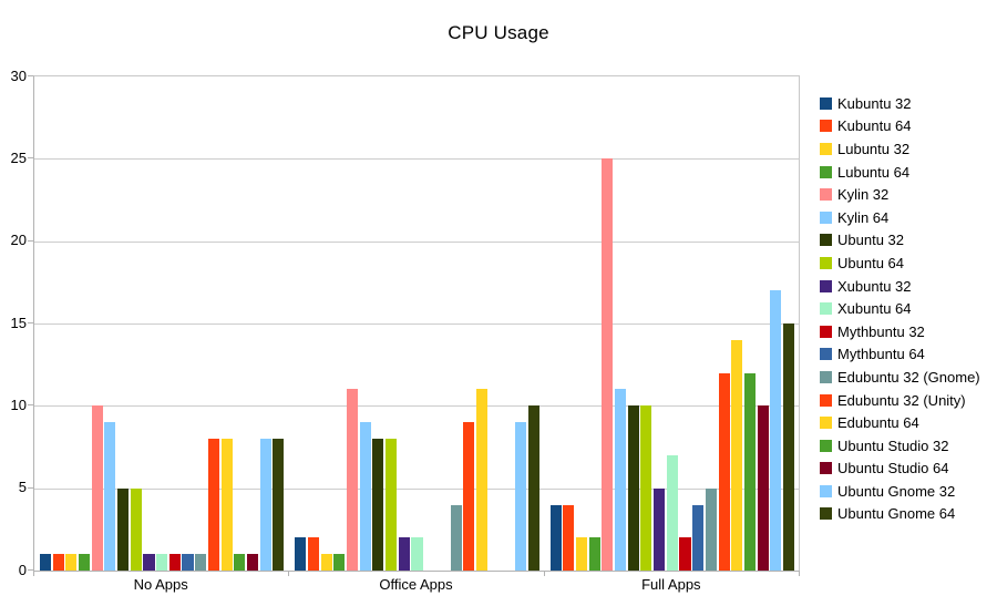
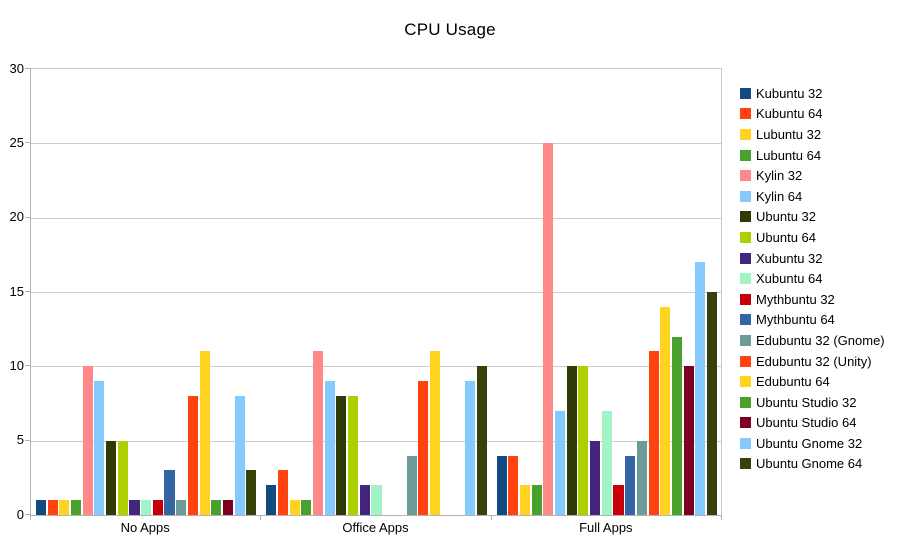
Mythbuntu 64/No Apps: 1 -> 3
Edubuntu 64/No Apps: 8 -> 11
Ubuntu Gnome 64/No Apps: 8 -> 3
Kubuntu 64/Office Apps: 2 -> 3
Kylin 64/Full Apps: 11 -> 7
Edubuntu 32 (Unity)/Full Apps: 12 -> 11
